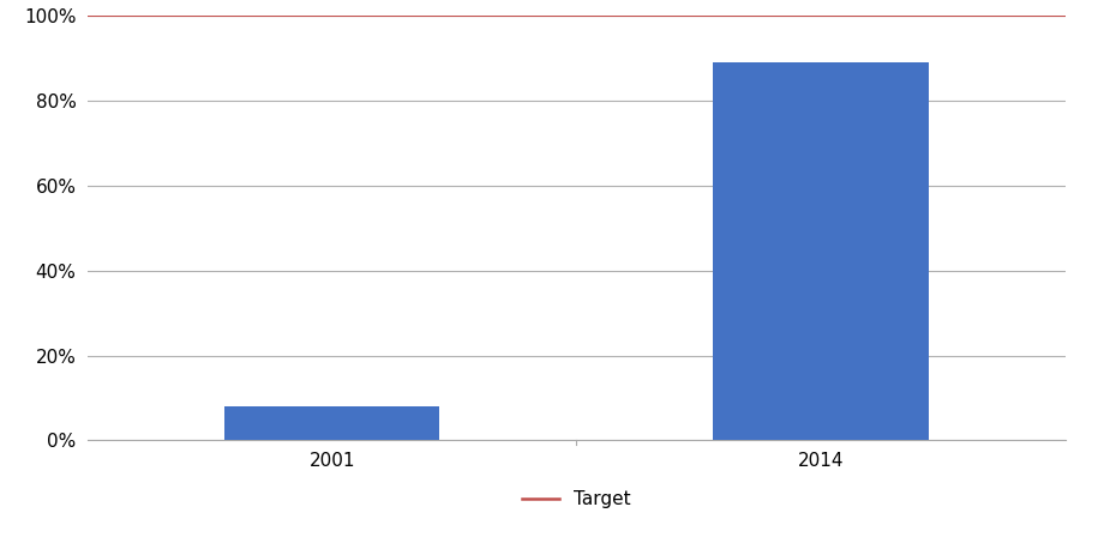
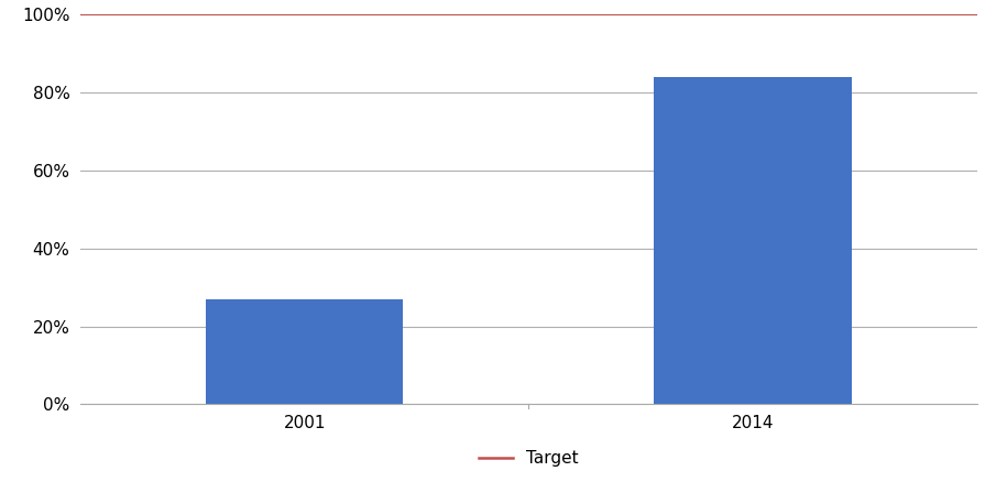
2001: 8% -> 27%
2014: 89% -> 84%
